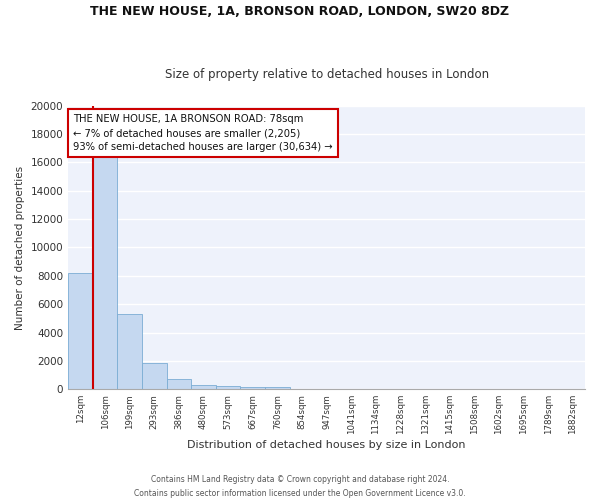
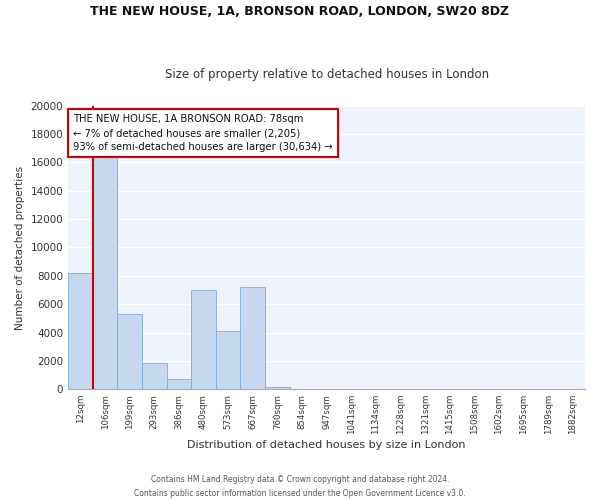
480sqm: 300 -> 7000
573sqm: 200 -> 4100
667sqm: 200 -> 7200
